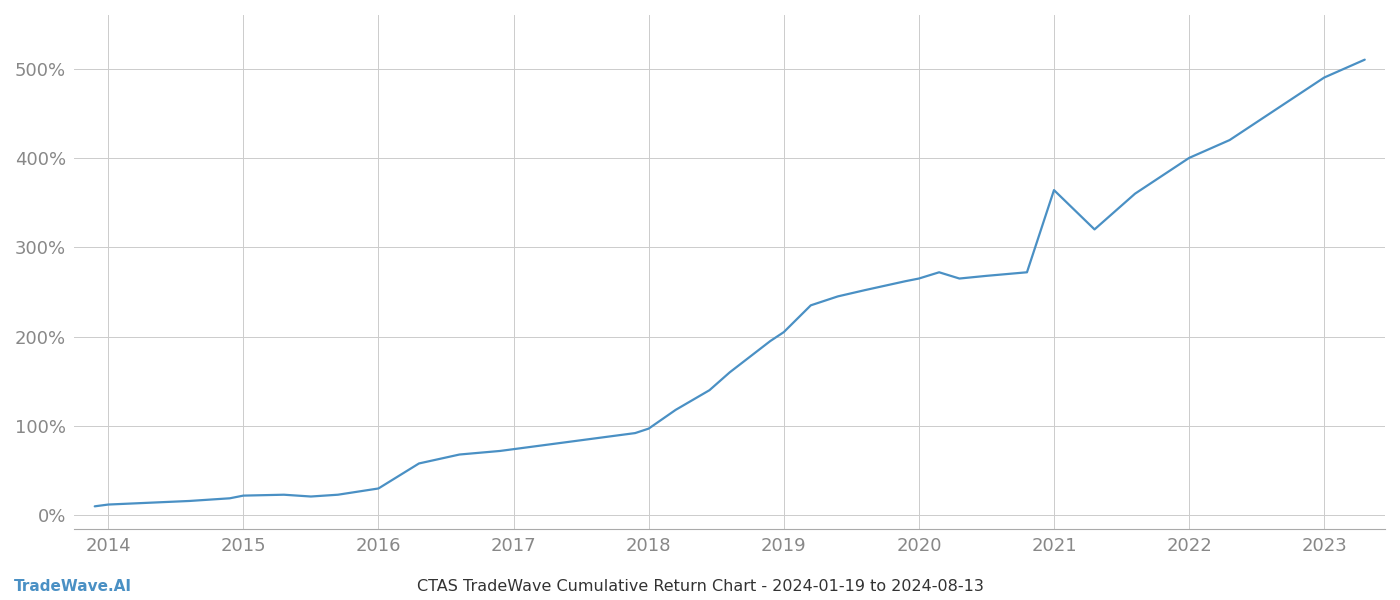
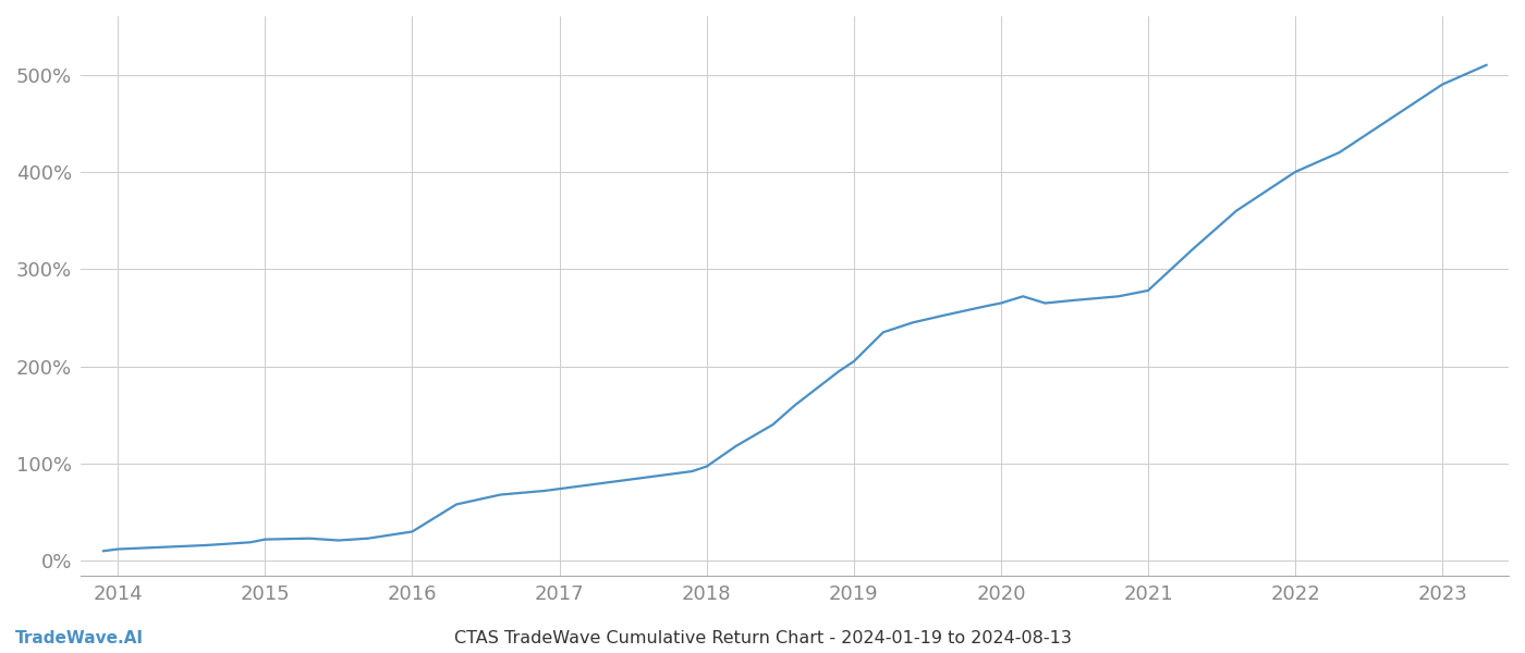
2021: 364% -> 278%
